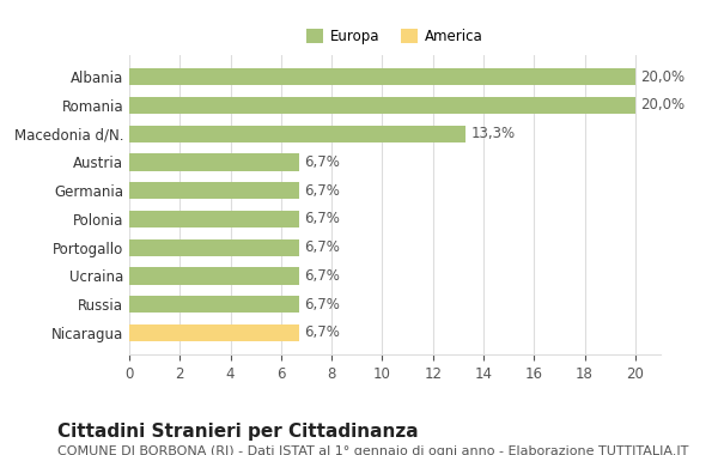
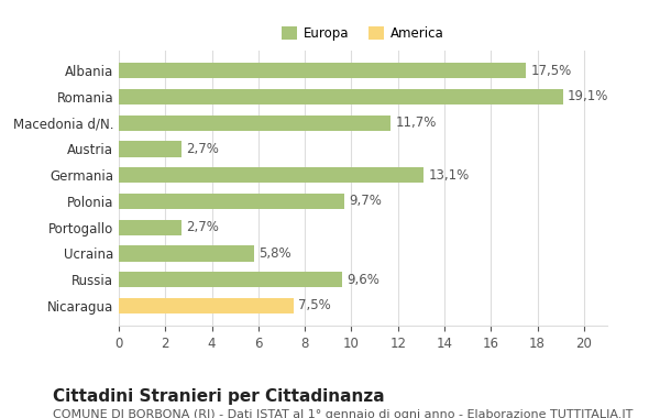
Albania: 20,0% -> 17,5%
Romania: 20,0% -> 19,1%
Macedonia d/N.: 13,3% -> 11,7%
Austria: 6,7% -> 2,7%
Germania: 6,7% -> 13,1%
Polonia: 6,7% -> 9,7%
Portogallo: 6,7% -> 2,7%
Ucraina: 6,7% -> 5,8%
Russia: 6,7% -> 9,6%
Nicaragua: 6,7% -> 7,5%
